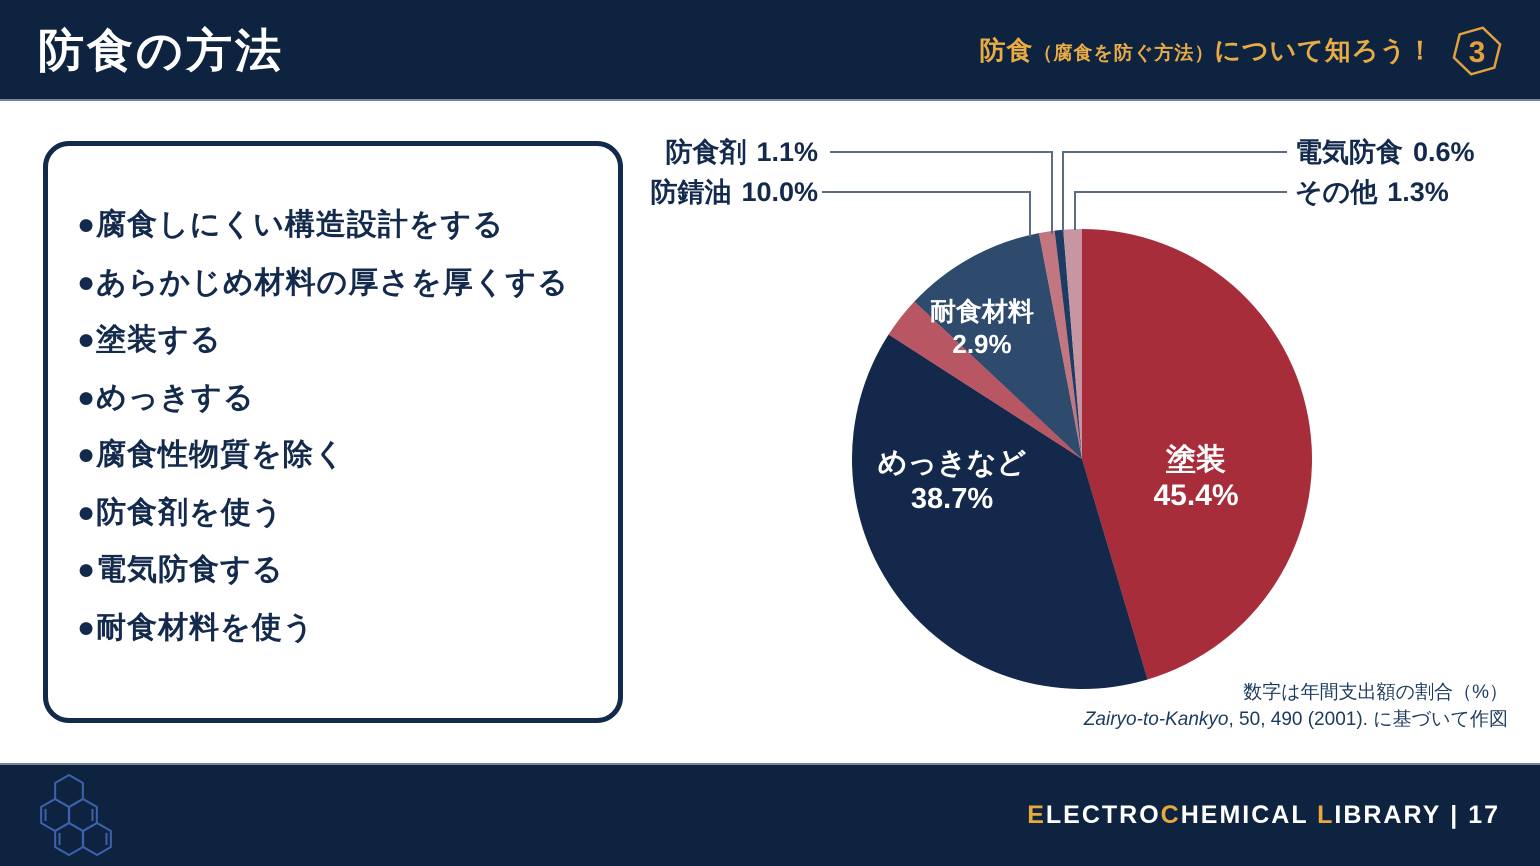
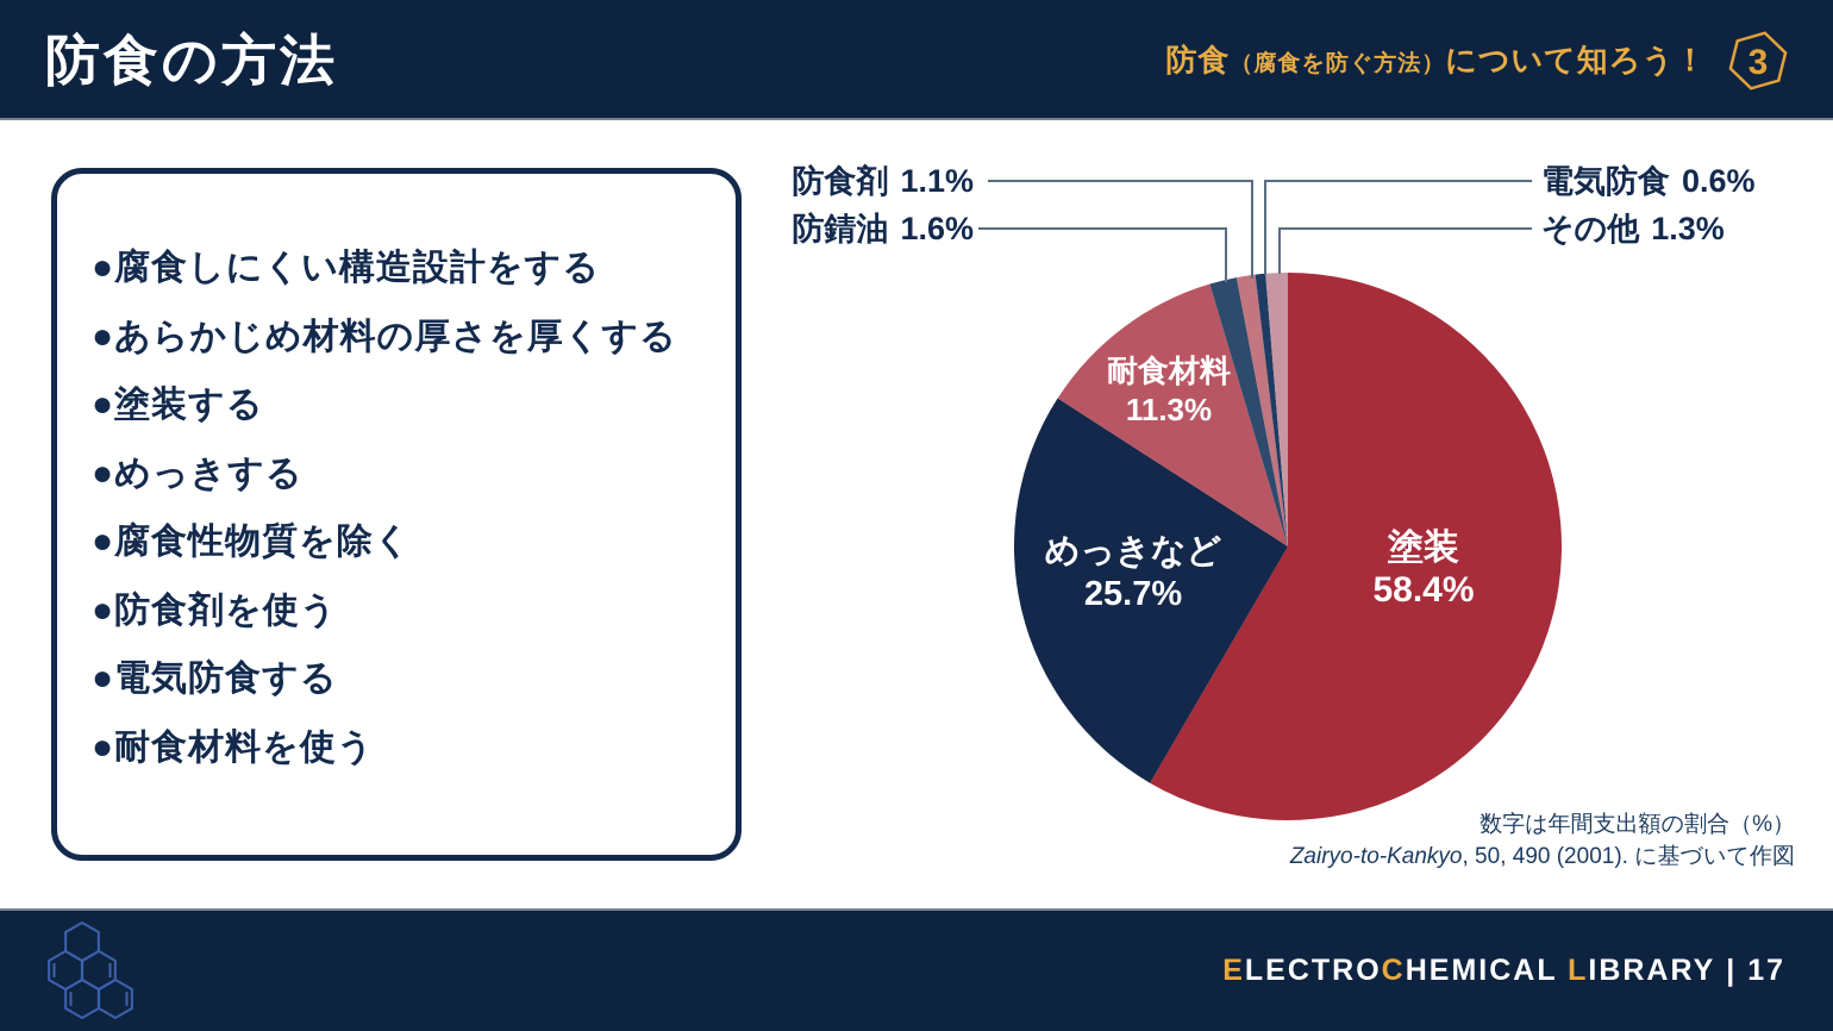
塗装: 45.4% -> 58.4%
めっきなど: 38.7% -> 25.7%
耐食材料: 2.9% -> 11.3%
防錆油: 10.0% -> 1.6%
